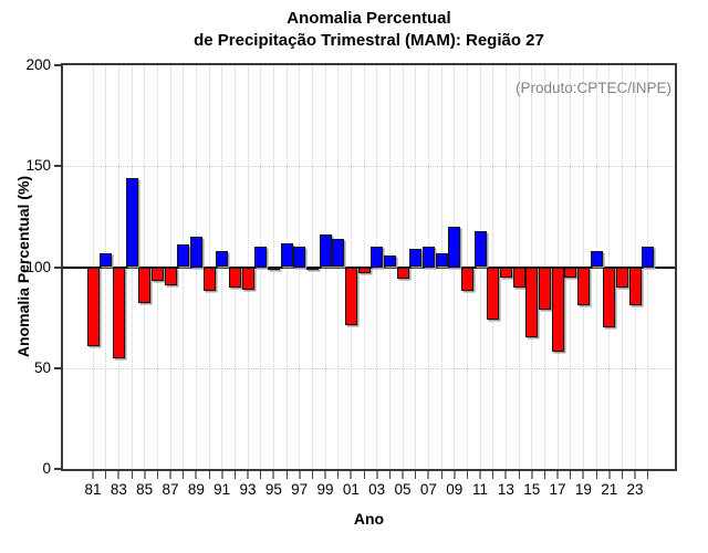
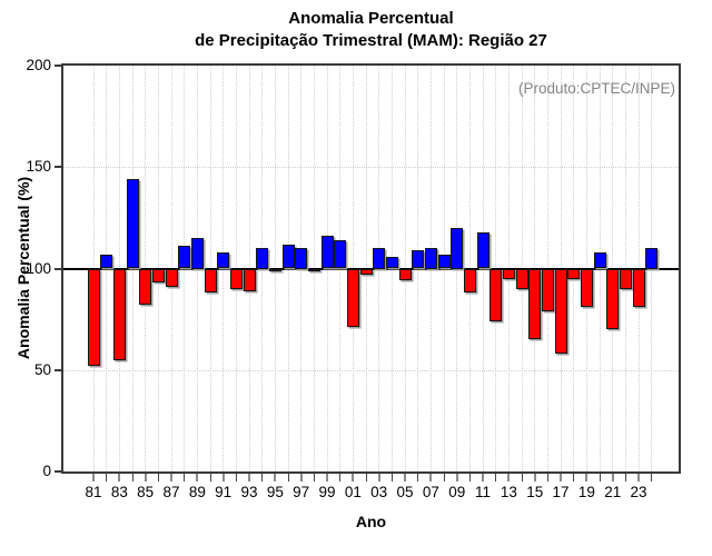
81: 61 -> 52
